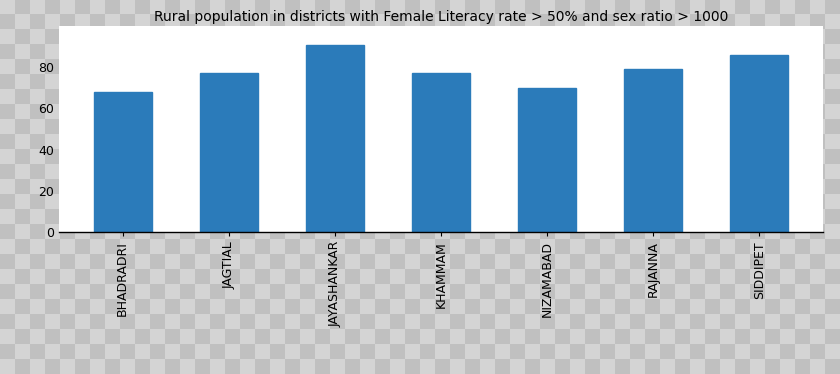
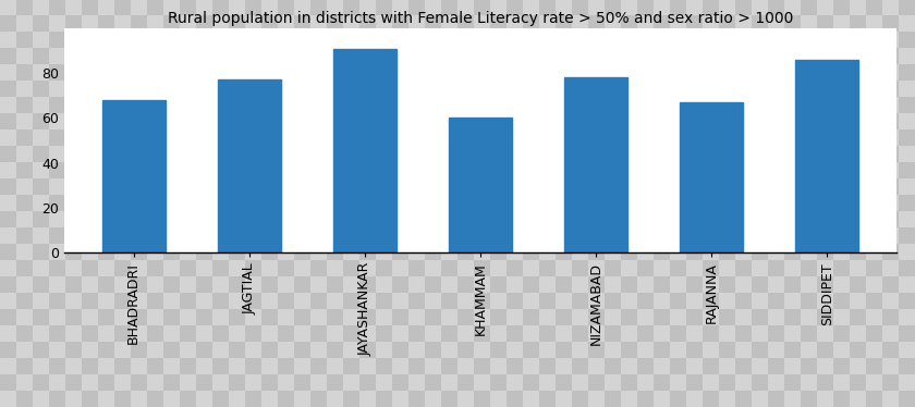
KHAMMAM: 77 -> 60
NIZAMABAD: 70 -> 78
RAJANNA: 79 -> 67
